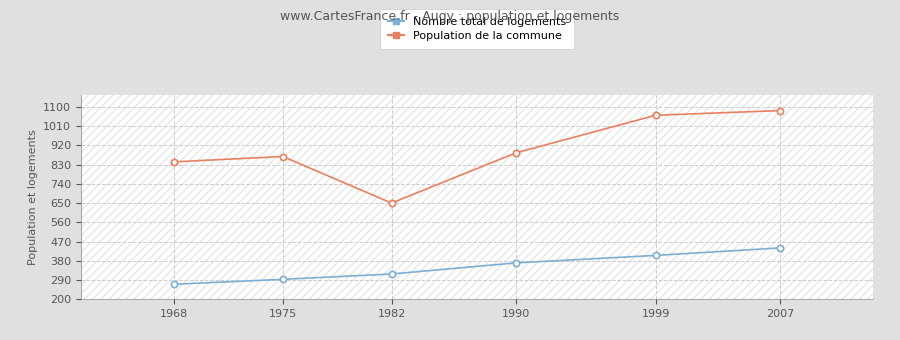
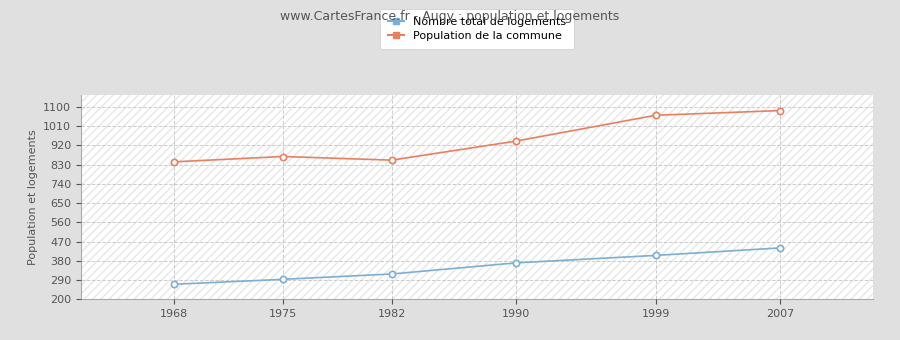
Population de la commune/1982: 650 -> 851
Population de la commune/1990: 885 -> 940
